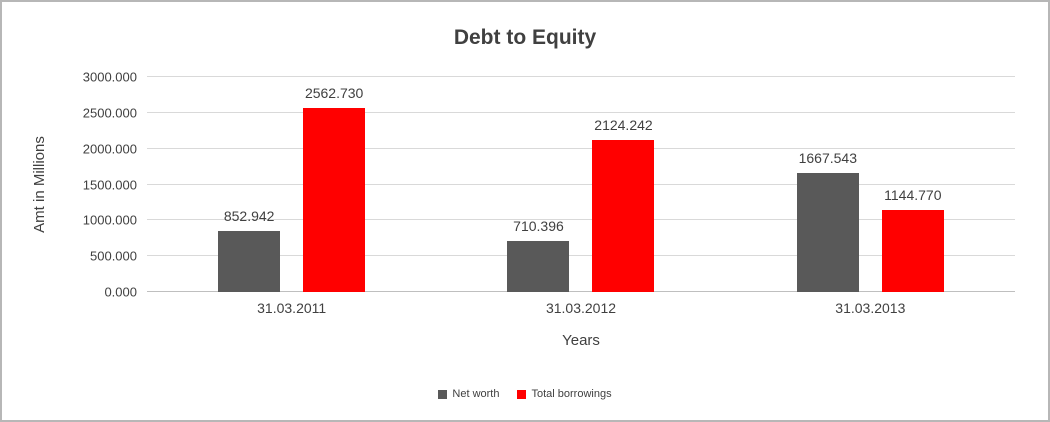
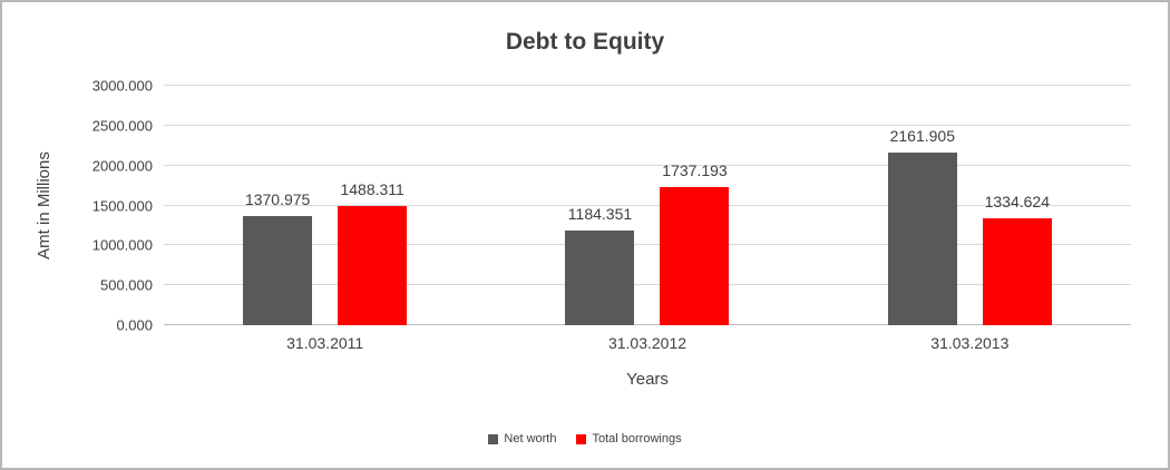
Net worth/31.03.2011: 852.942 -> 1370.975
Total borrowings/31.03.2011: 2562.730 -> 1488.311
Net worth/31.03.2012: 710.396 -> 1184.351
Total borrowings/31.03.2012: 2124.242 -> 1737.193
Net worth/31.03.2013: 1667.543 -> 2161.905
Total borrowings/31.03.2013: 1144.770 -> 1334.624
